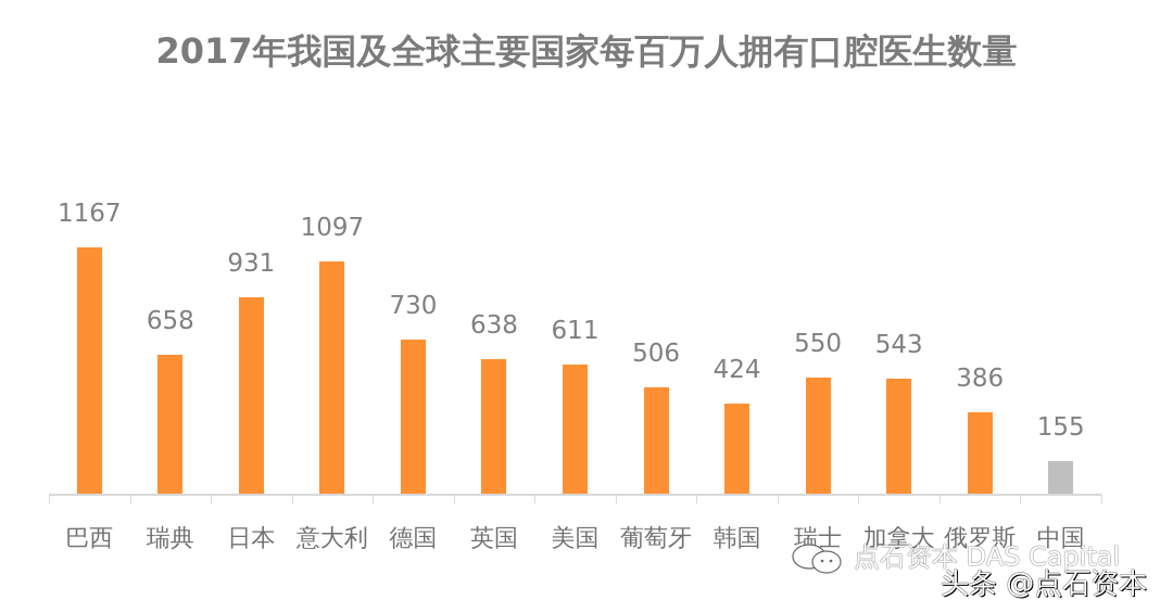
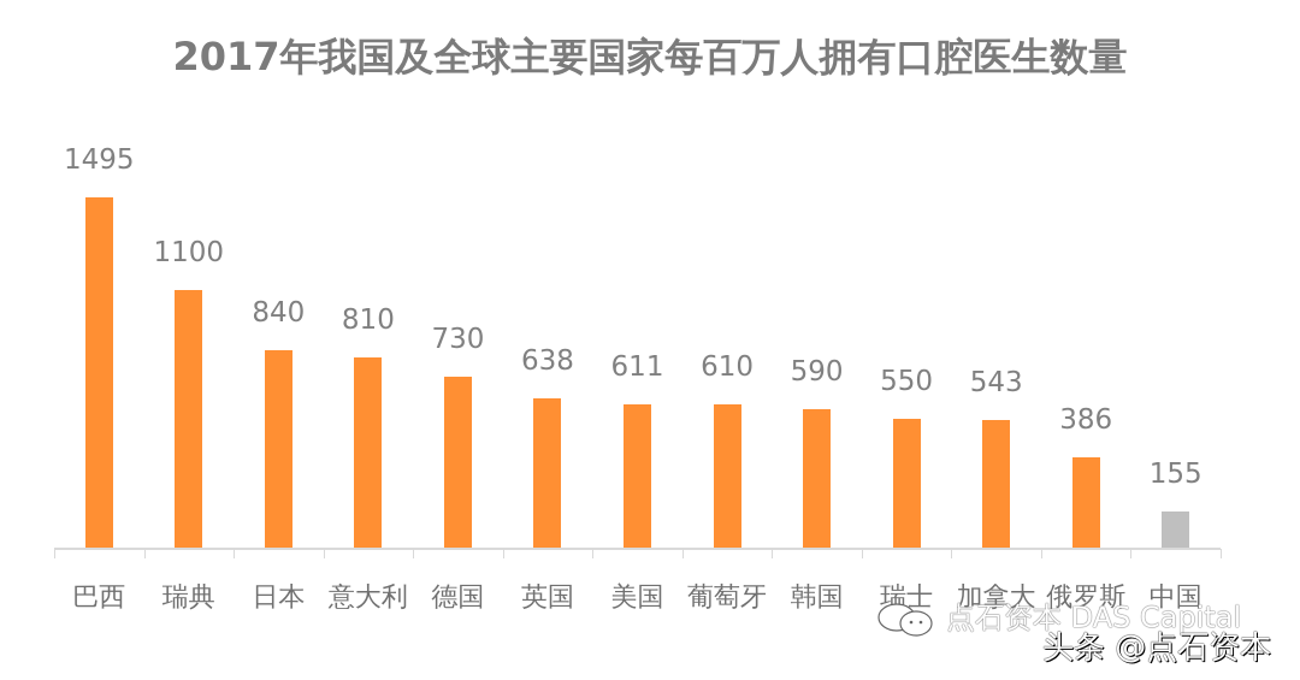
巴西: 1167 -> 1495
瑞典: 658 -> 1100
日本: 931 -> 840
意大利: 1097 -> 810
葡萄牙: 506 -> 610
韩国: 424 -> 590
